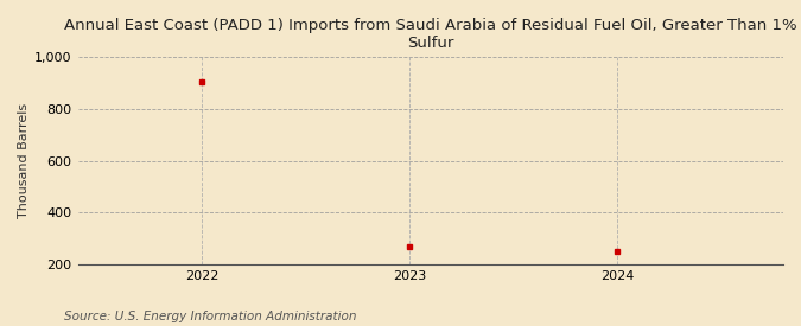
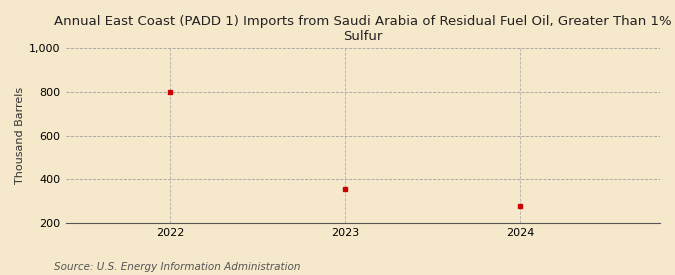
2022: 905 -> 800
2023: 270 -> 355
2024: 252 -> 280
